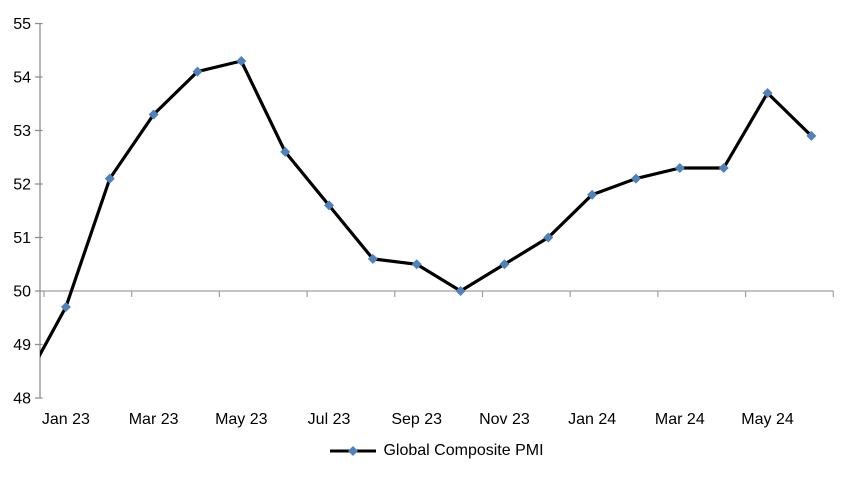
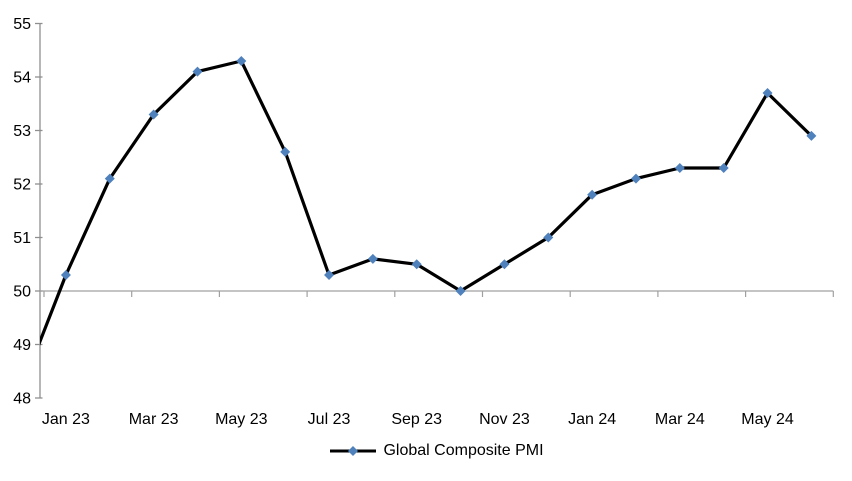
Jan 23: 49.7 -> 50.3
Jul 23: 51.6 -> 50.3
